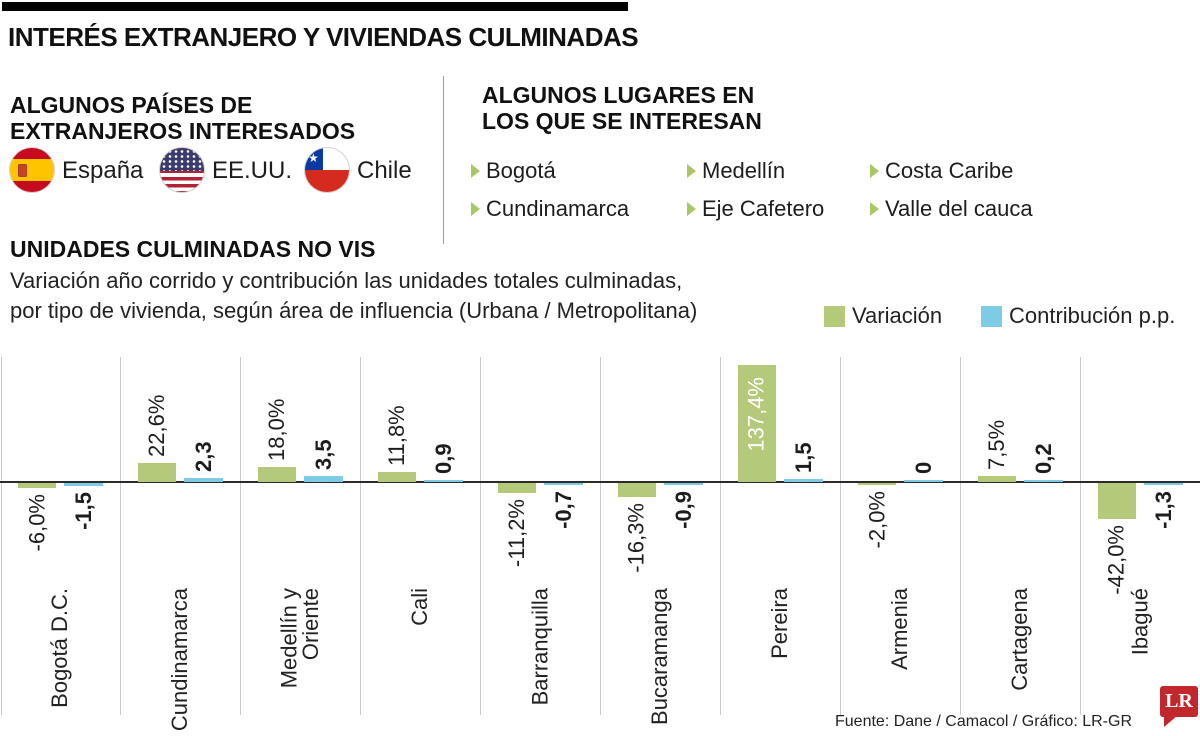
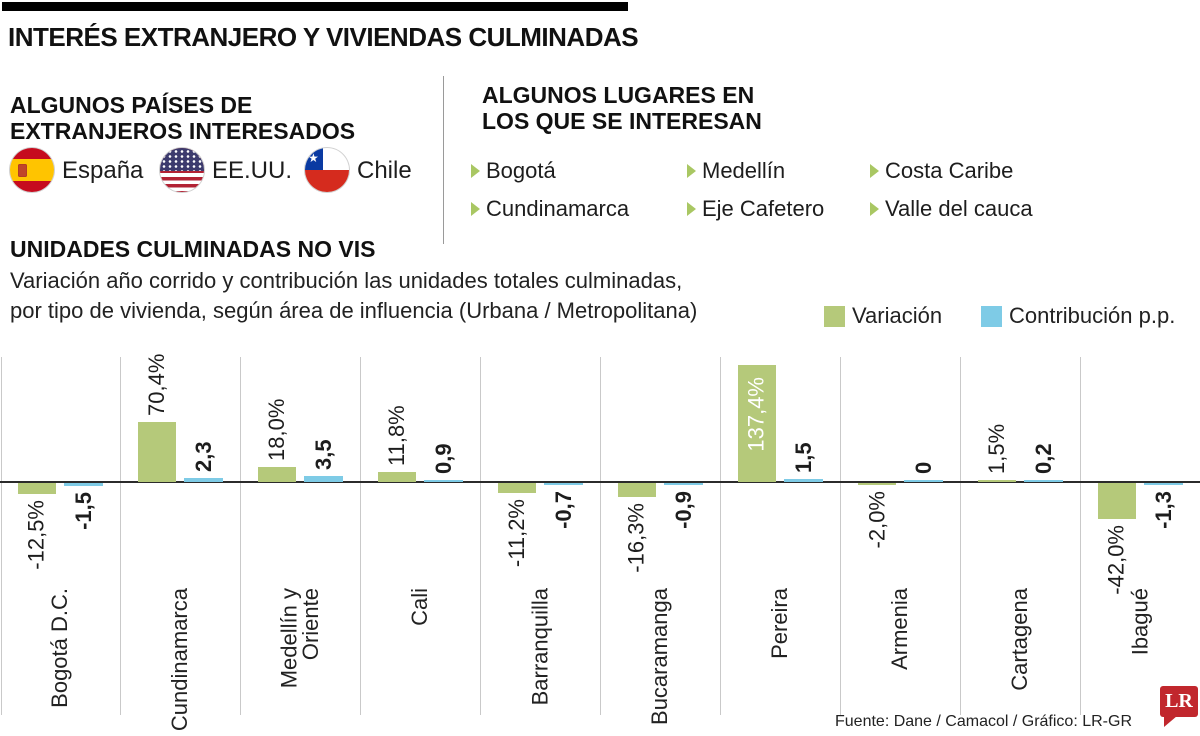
Variación/Bogotá D.C.: -6,0% -> -12,5%
Variación/Cundinamarca: 22,6% -> 70,4%
Variación/Cartagena: 7,5% -> 1,5%
